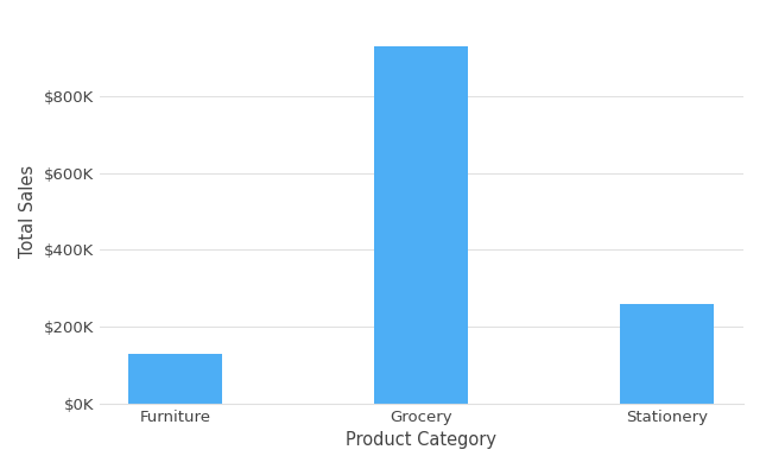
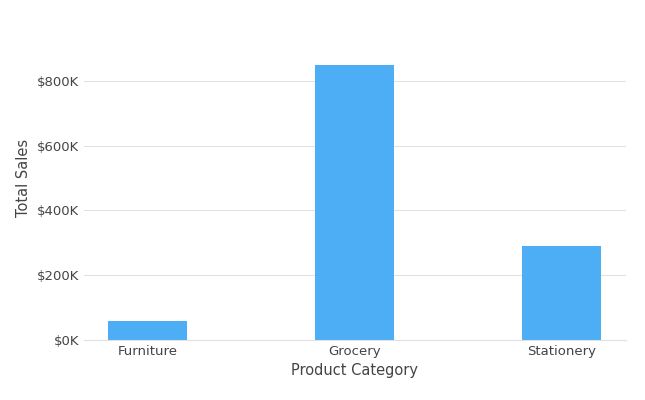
Furniture: $130K -> $60K
Grocery: $930K -> $850K
Stationery: $260K -> $290K
